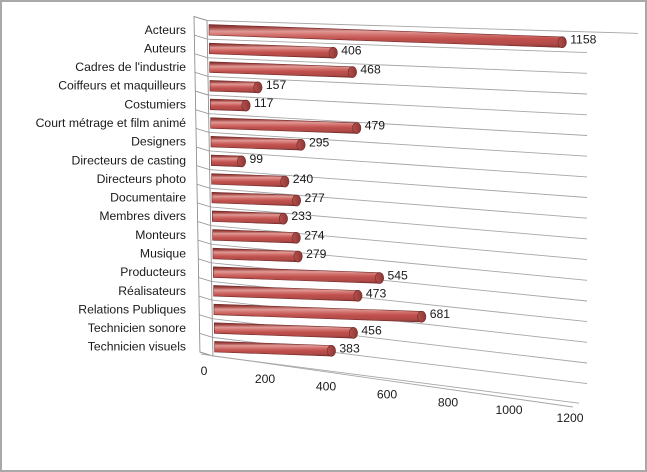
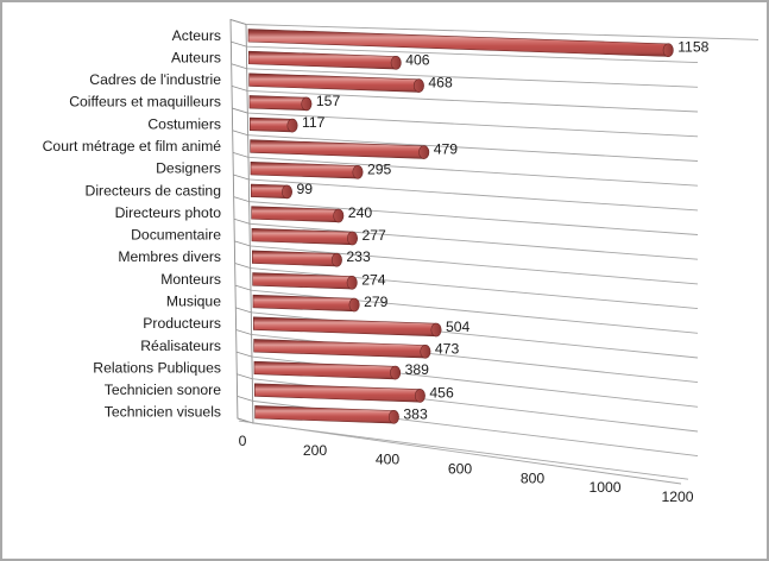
Producteurs: 545 -> 504
Relations Publiques: 681 -> 389
